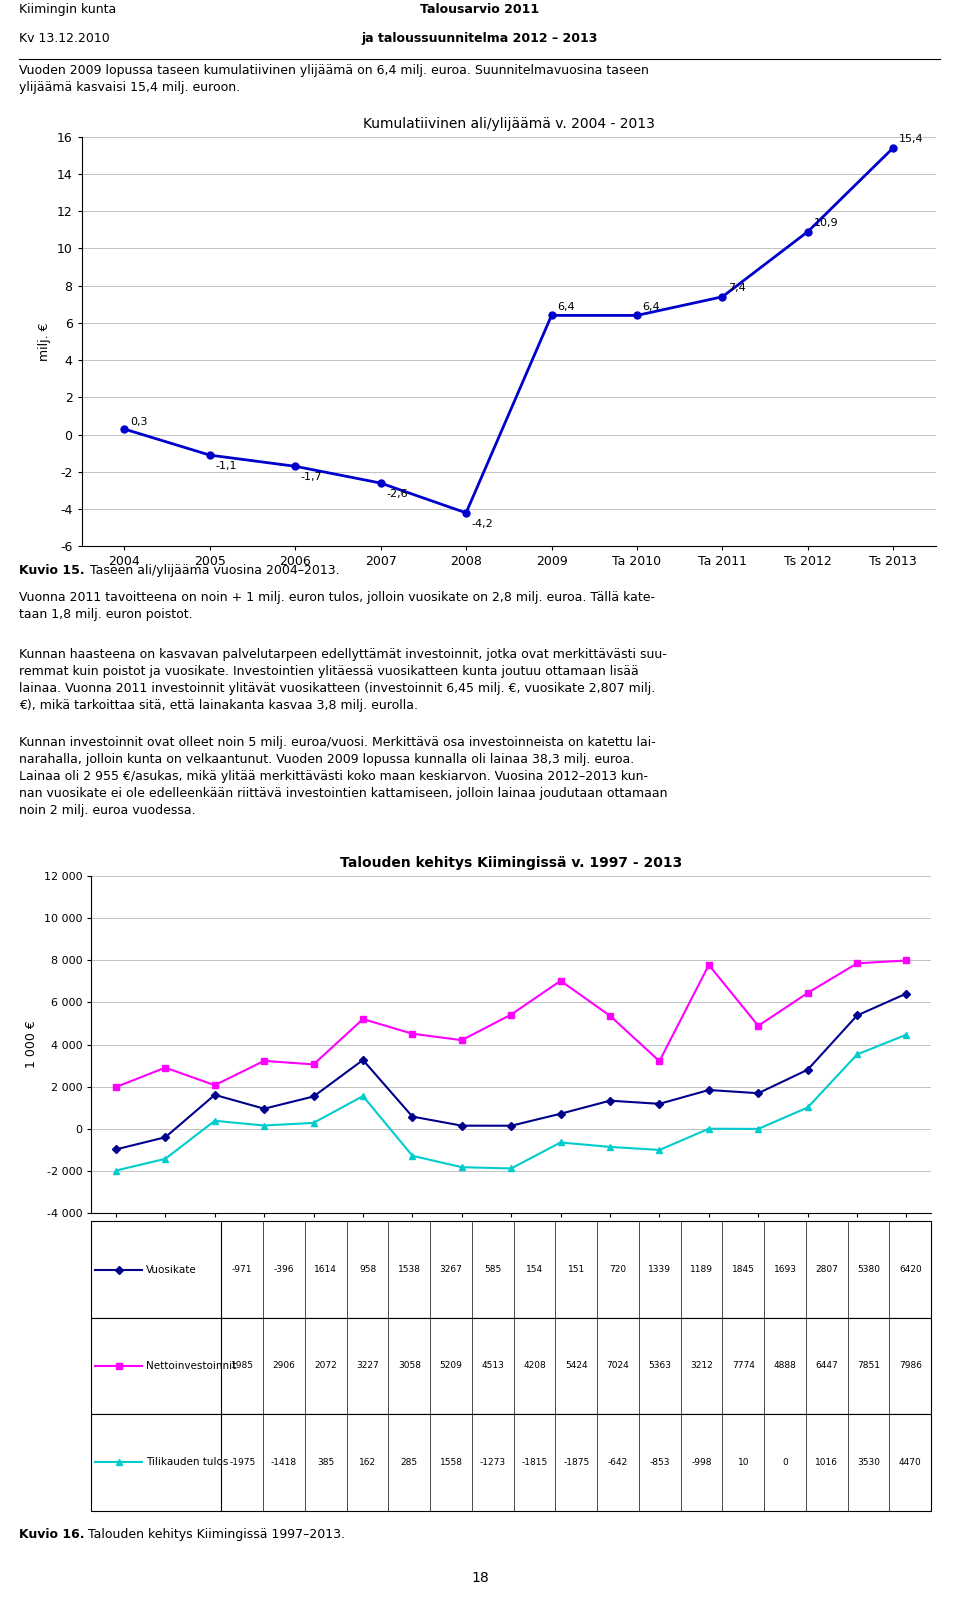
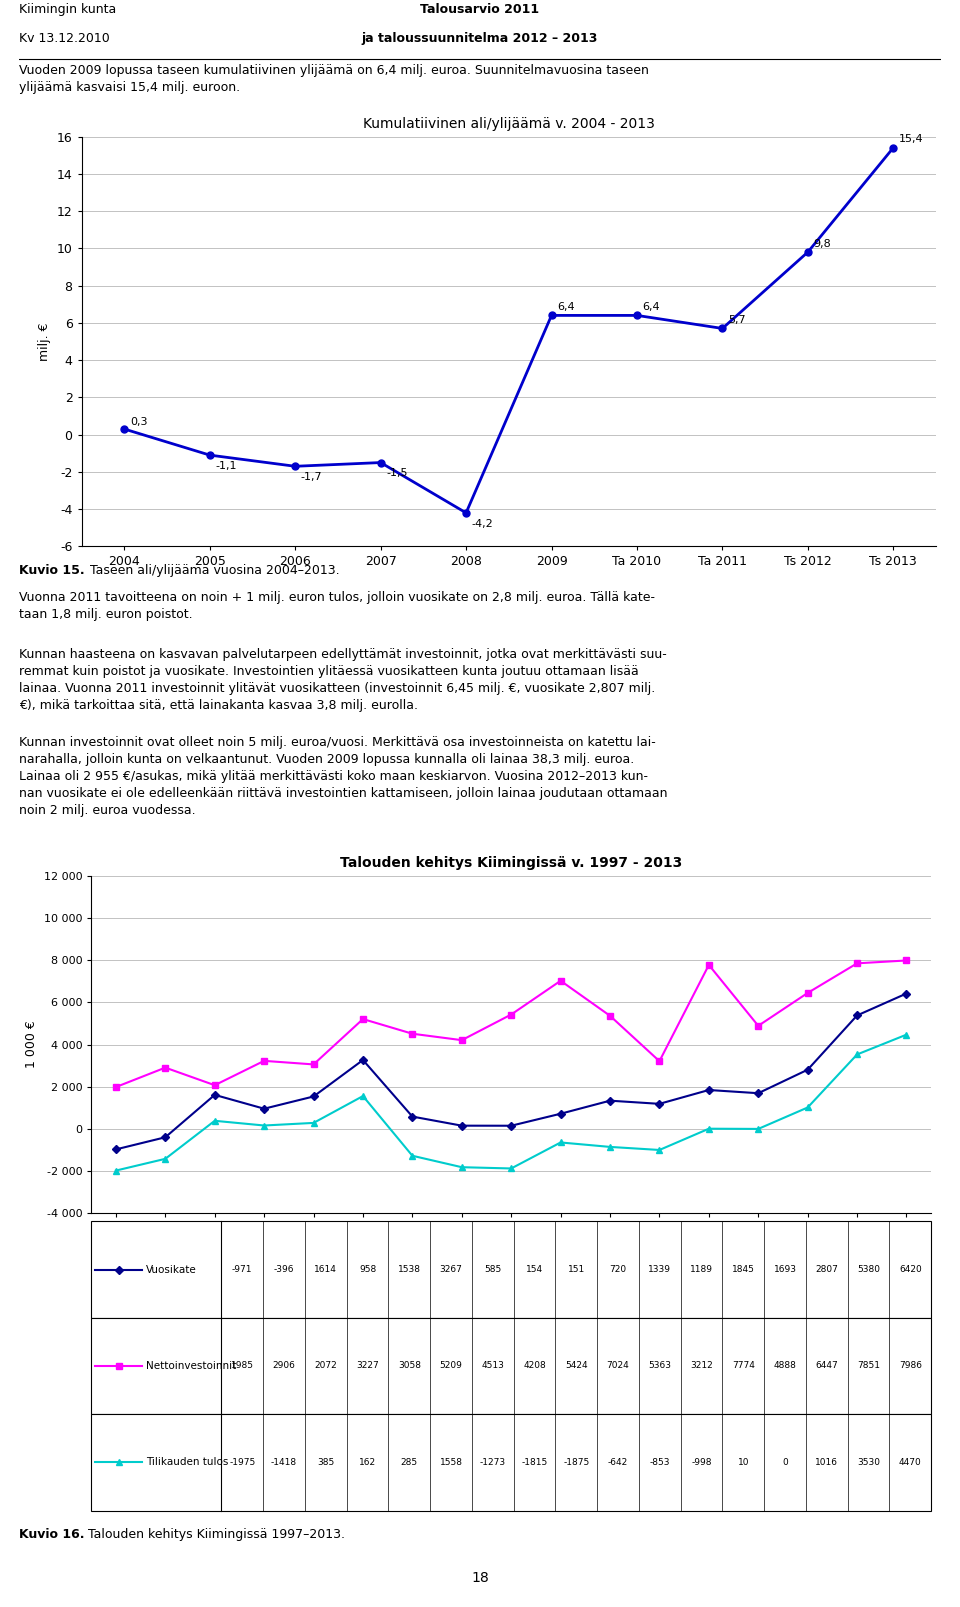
Kumulatiivinen ali/ylijäämä v. 2004 - 2013/2007: -2,6 -> -1,5
Kumulatiivinen ali/ylijäämä v. 2004 - 2013/Ta 2011: 7,4 -> 5,7
Kumulatiivinen ali/ylijäämä v. 2004 - 2013/Ts 2012: 10,9 -> 9,8
